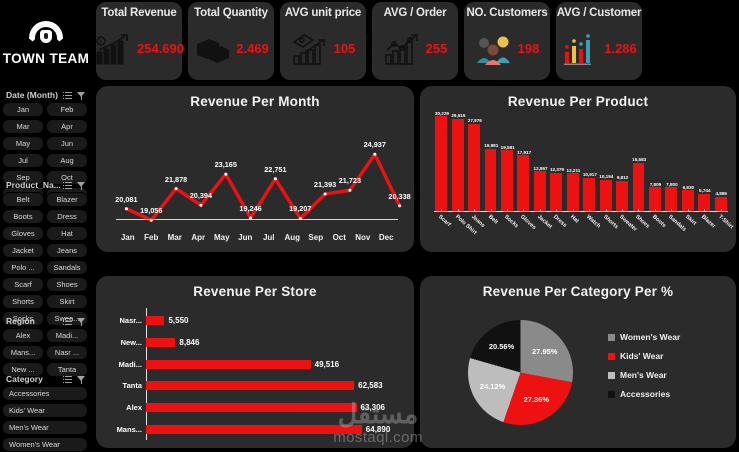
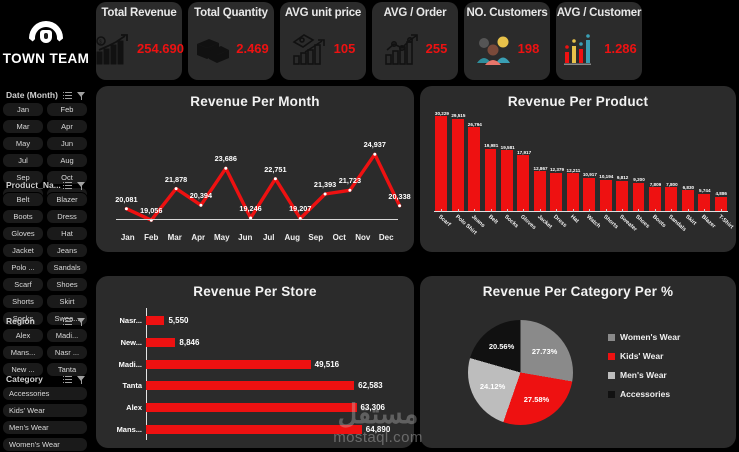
Revenue Per Month/May: 23,165 -> 23,686
Revenue Per Product/Jeans: 27,976 -> 26,794
Revenue Per Product/Shoes: 15,583 -> 9,200
Revenue Per Category Per %/Women's Wear: 27.95% -> 27.73%
Revenue Per Category Per %/Kids' Wear: 27.36% -> 27.58%
